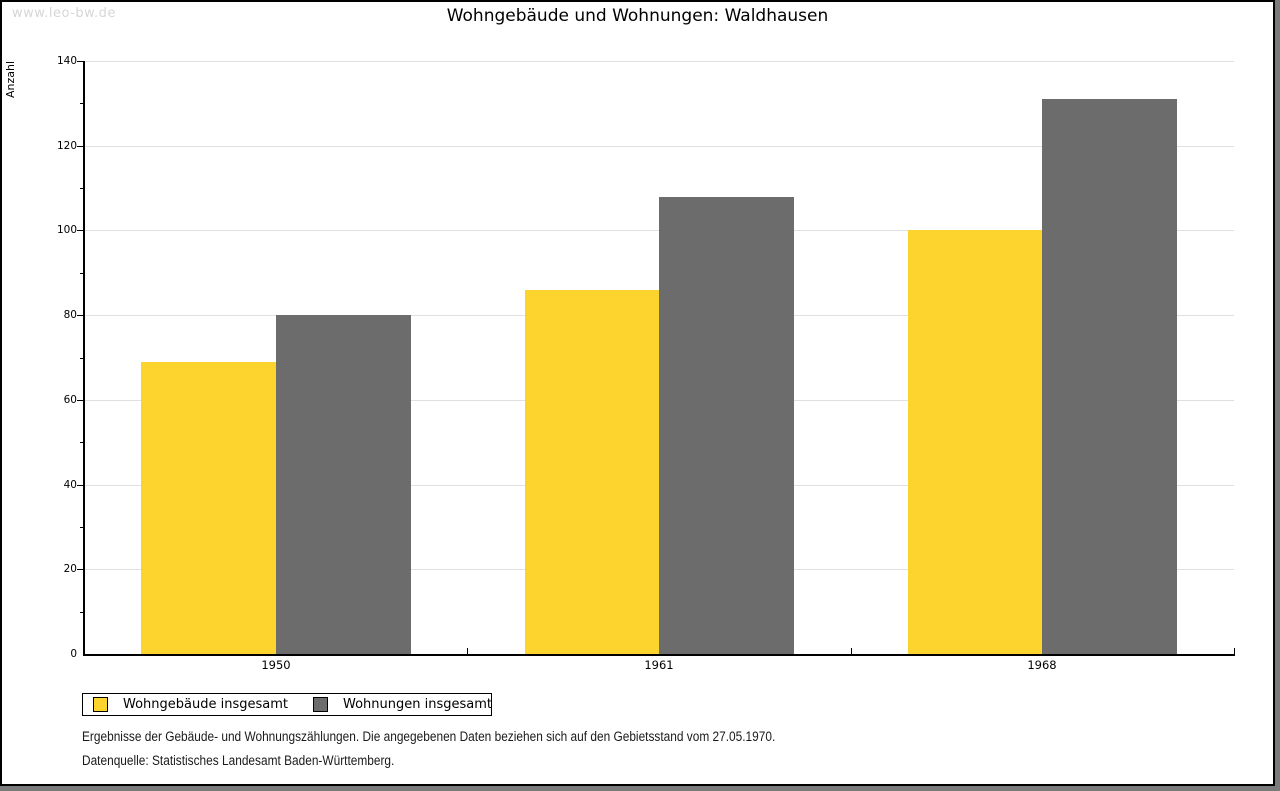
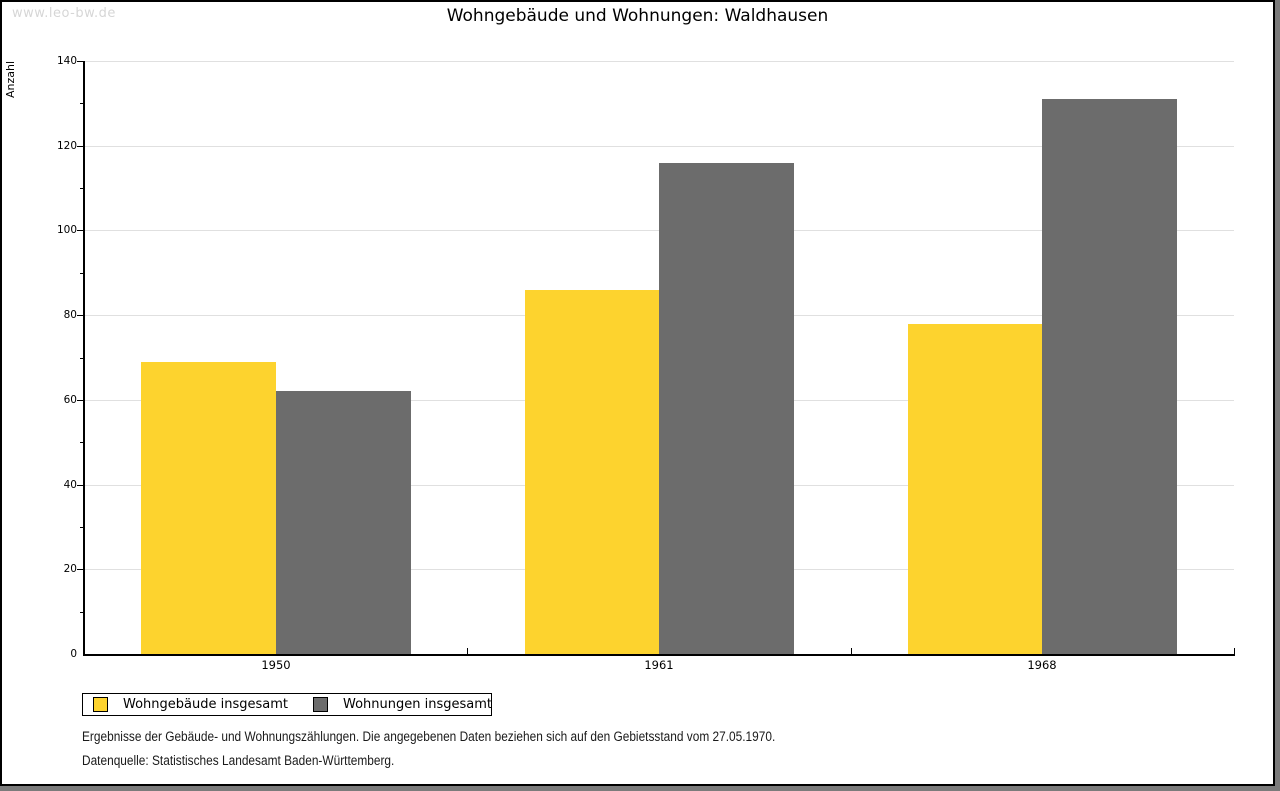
Wohnungen insgesamt/1950: 80 -> 62
Wohnungen insgesamt/1961: 108 -> 116
Wohngebäude insgesamt/1968: 100 -> 78
